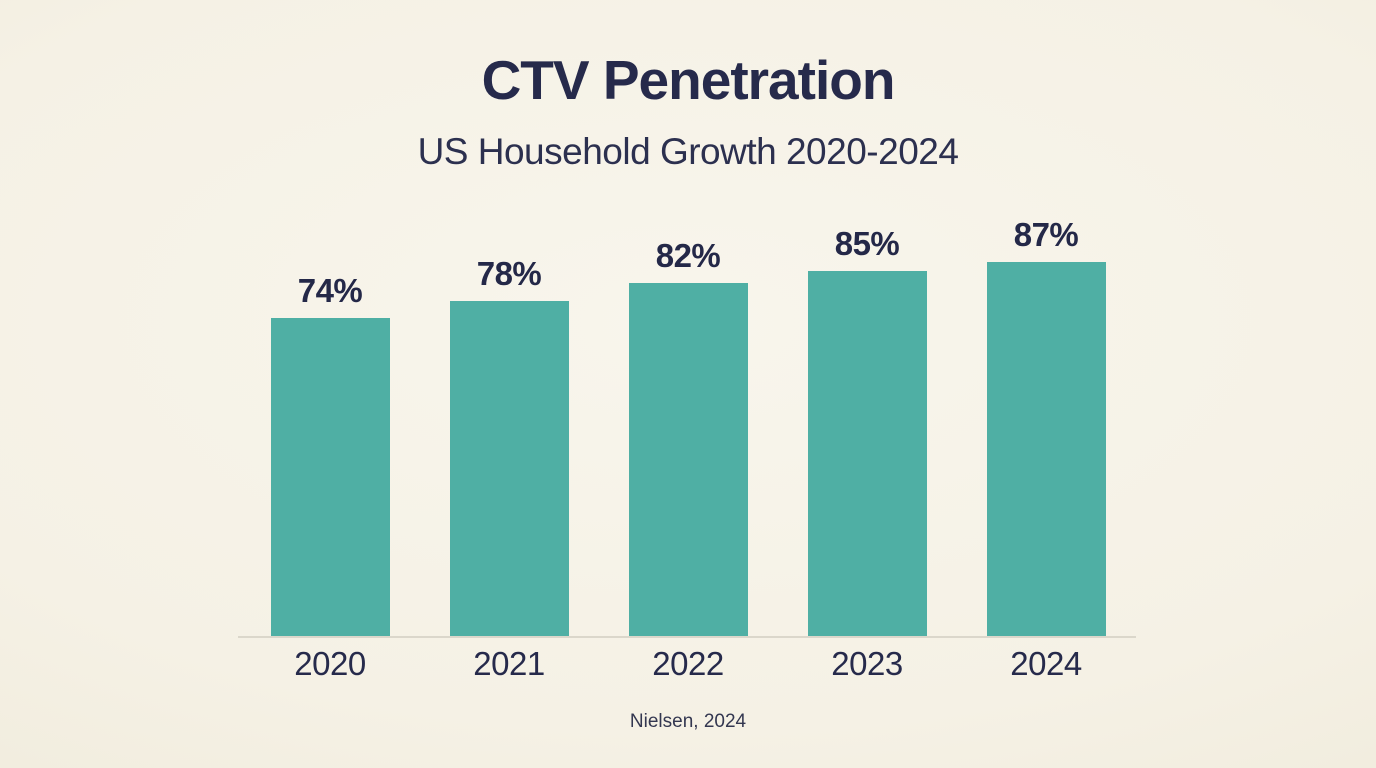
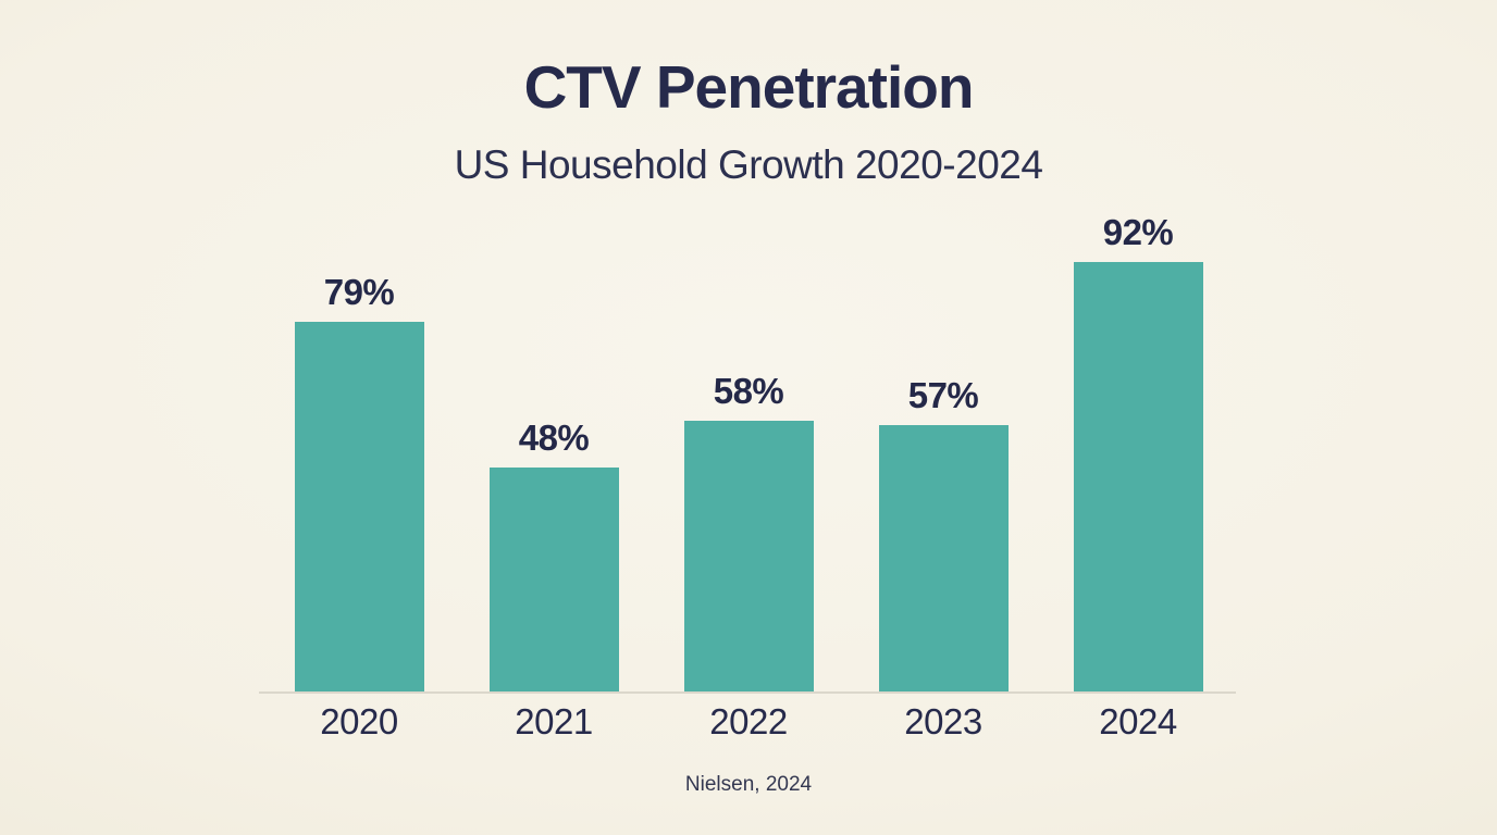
2020: 74% -> 79%
2021: 78% -> 48%
2022: 82% -> 58%
2023: 85% -> 57%
2024: 87% -> 92%
